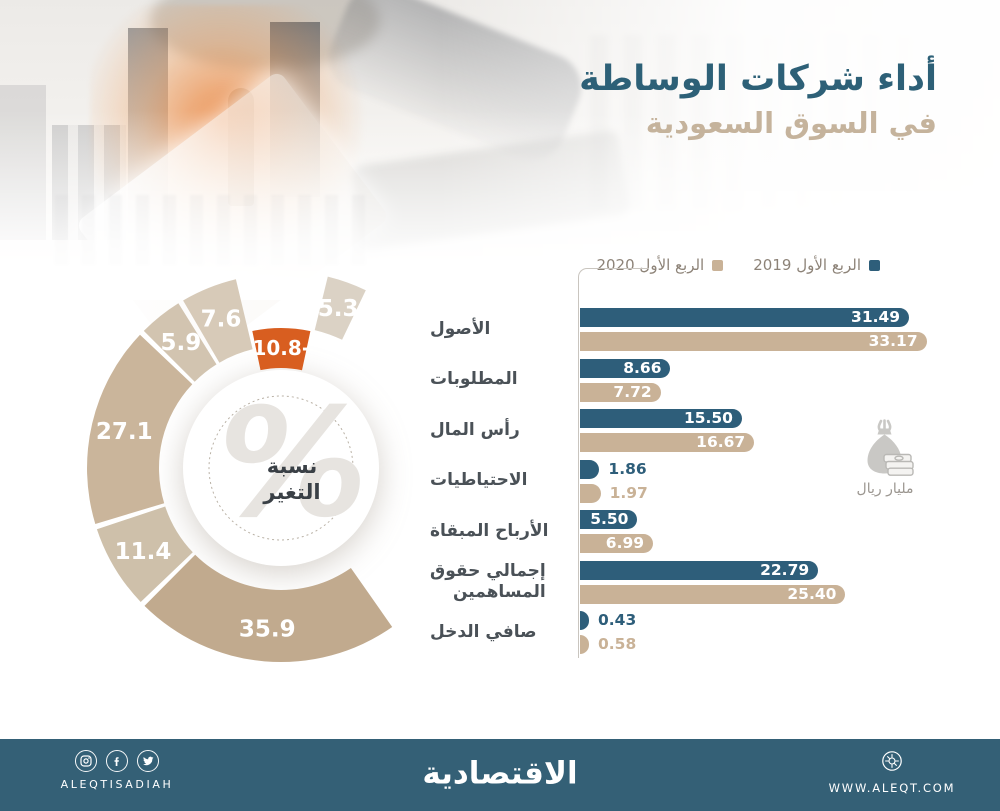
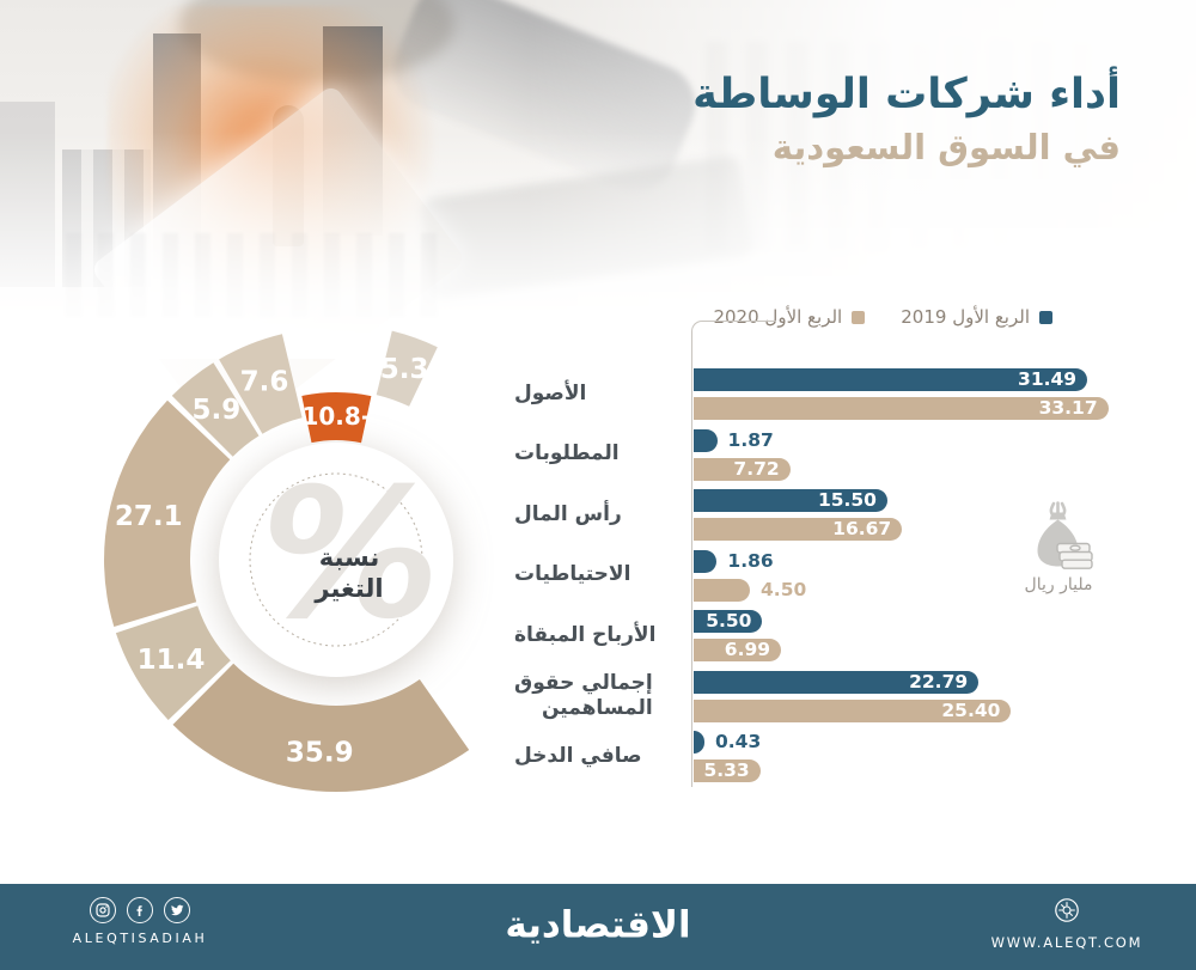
أداء شركات الوساطة في السوق السعودية/الربع الأول 2019/المطلوبات: 8.66 -> 1.87
أداء شركات الوساطة في السوق السعودية/الربع الأول 2020/الاحتياطيات: 1.97 -> 4.50
أداء شركات الوساطة في السوق السعودية/الربع الأول 2020/صافي الدخل: 0.58 -> 5.33
